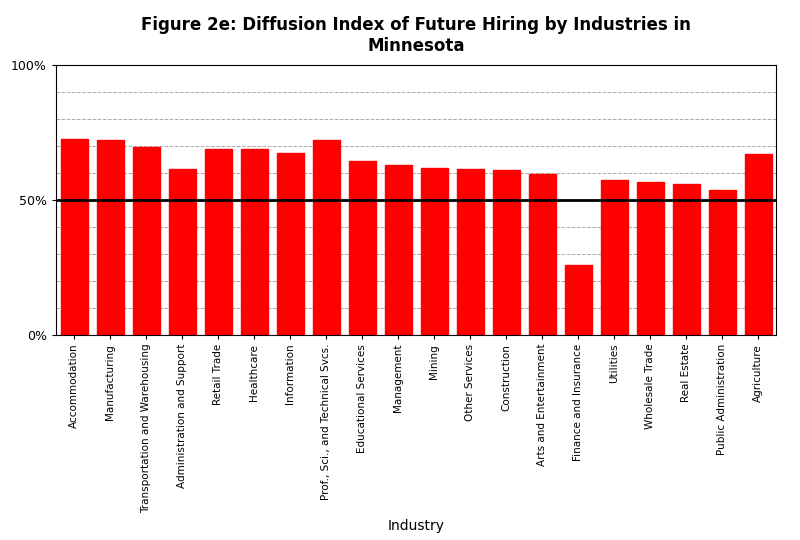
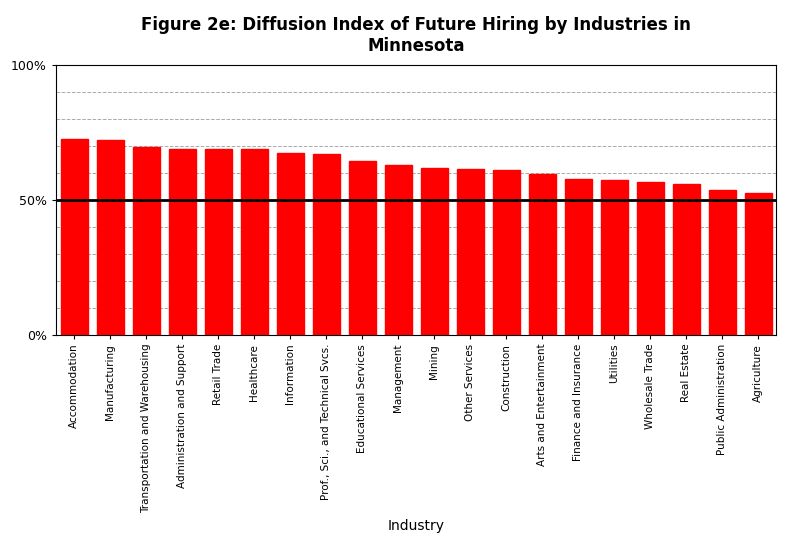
Administration and Support: 61.5% -> 69.0%
Prof., Sci., and Technical Svcs.: 72.0% -> 66.8%
Finance and Insurance: 26.0% -> 57.8%
Agriculture: 67.0% -> 52.5%
